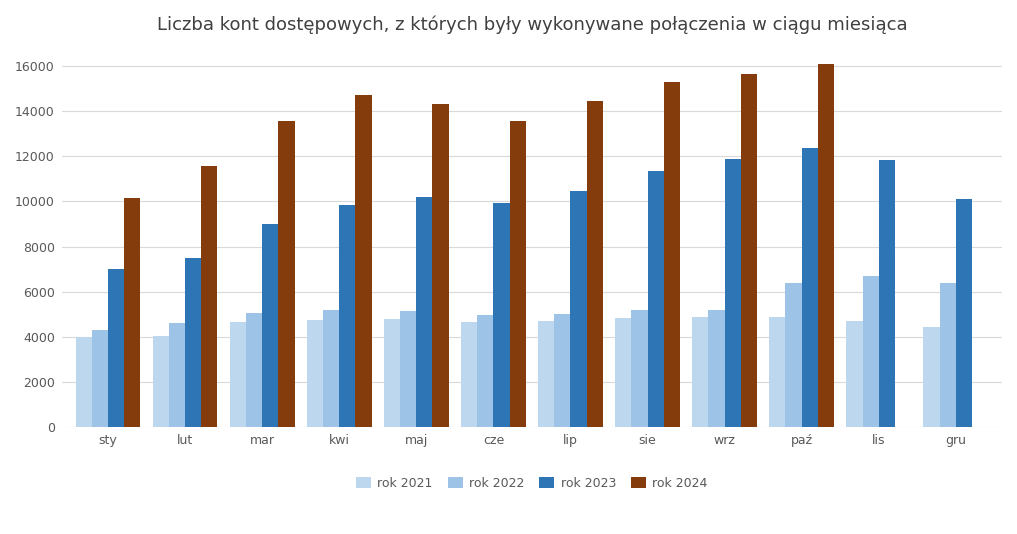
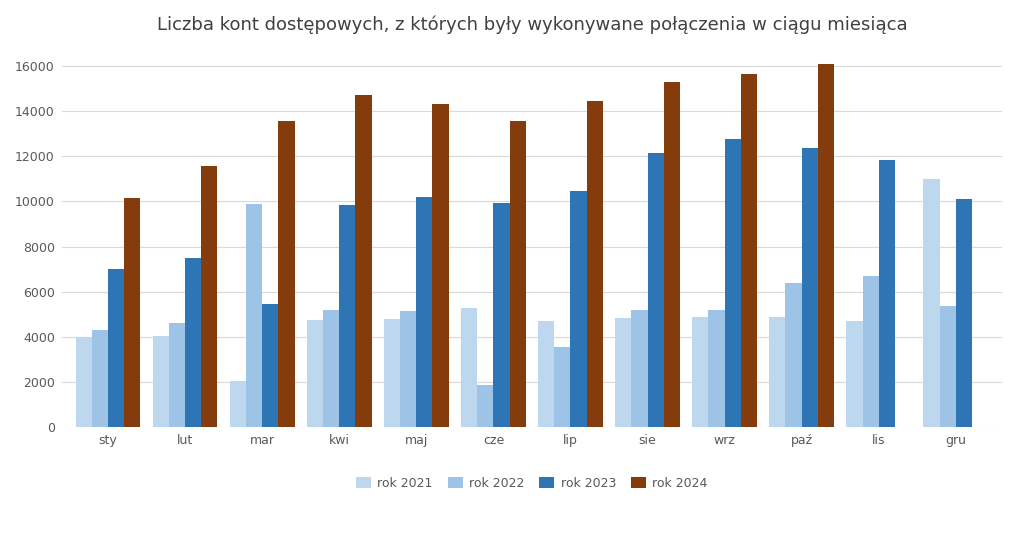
rok 2021/mar: 4650 -> 2050
rok 2022/mar: 5050 -> 9900
rok 2023/mar: 9000 -> 5450
rok 2021/cze: 4650 -> 5300
rok 2022/cze: 4950 -> 1850
rok 2022/lip: 5000 -> 3550
rok 2023/sie: 11350 -> 12150
rok 2023/wrz: 11900 -> 12750
rok 2021/gru: 4450 -> 11000
rok 2022/gru: 6400 -> 5350
